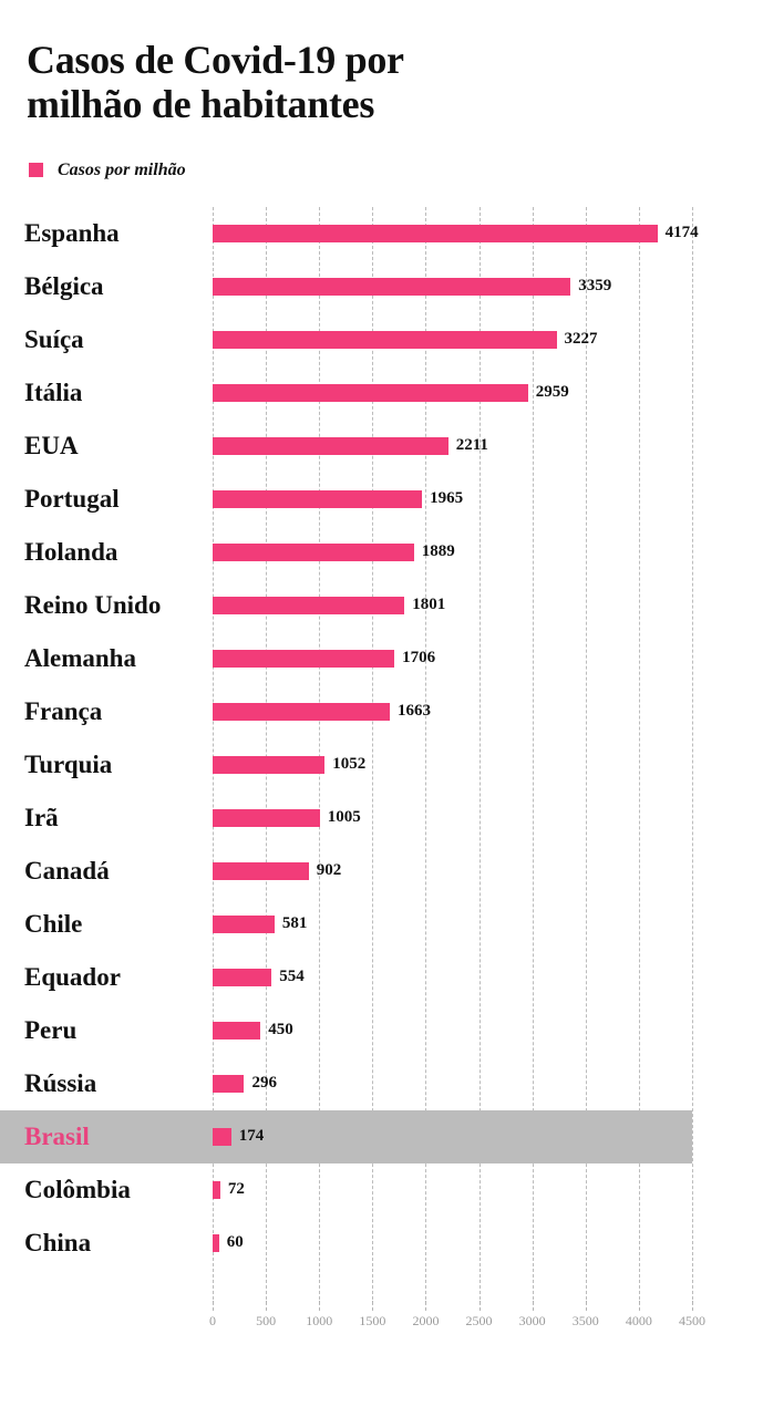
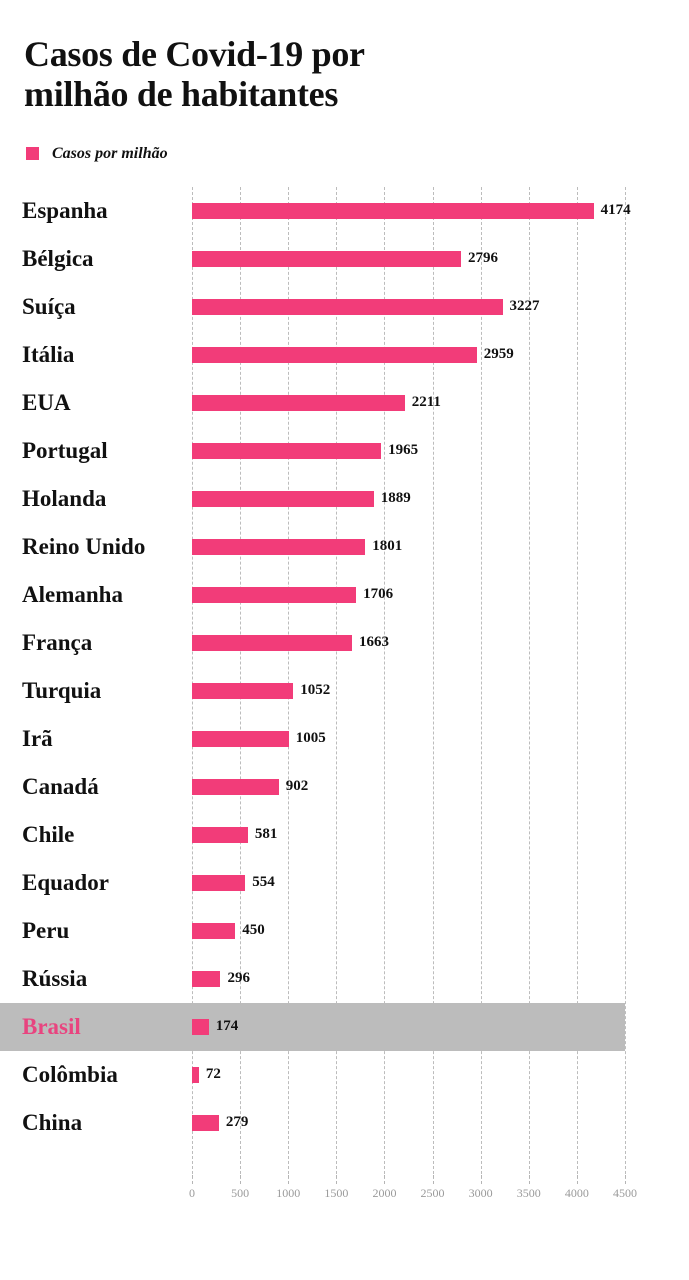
Bélgica: 3359 -> 2796
China: 60 -> 279
